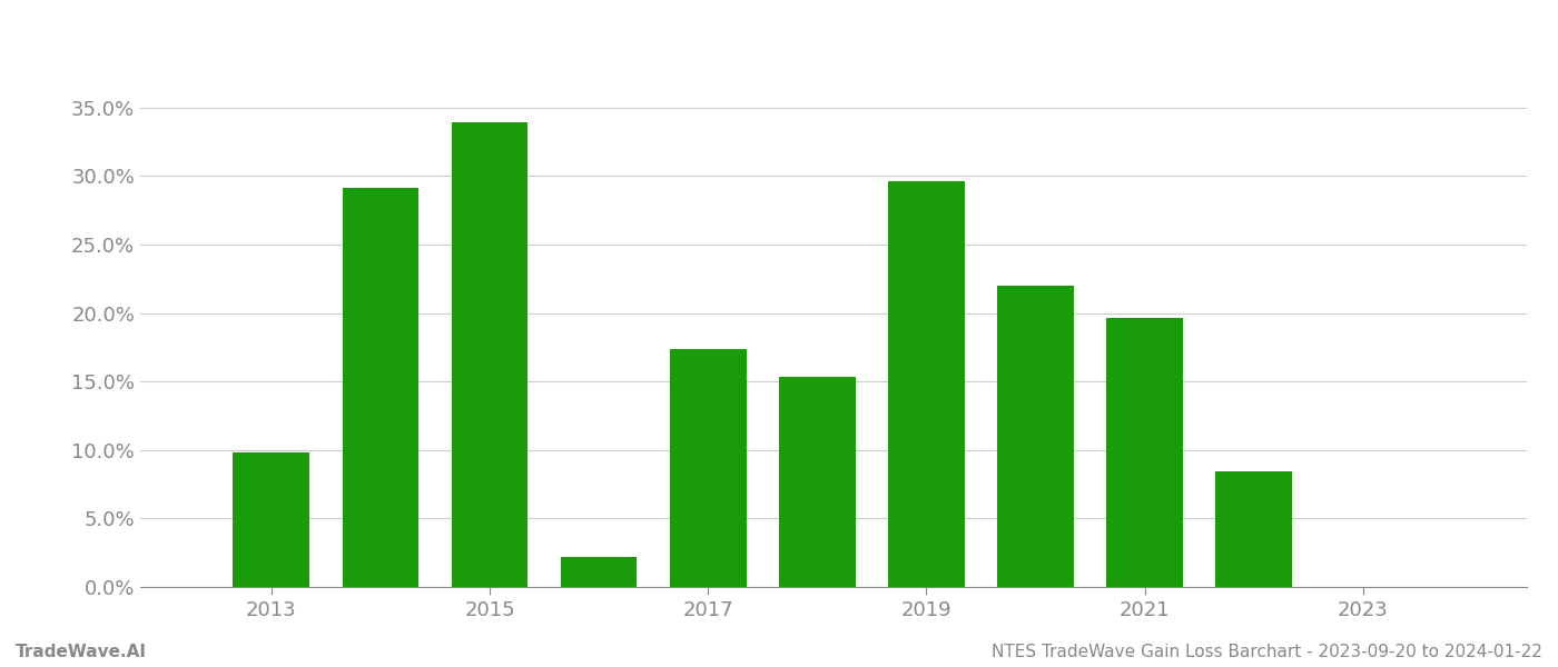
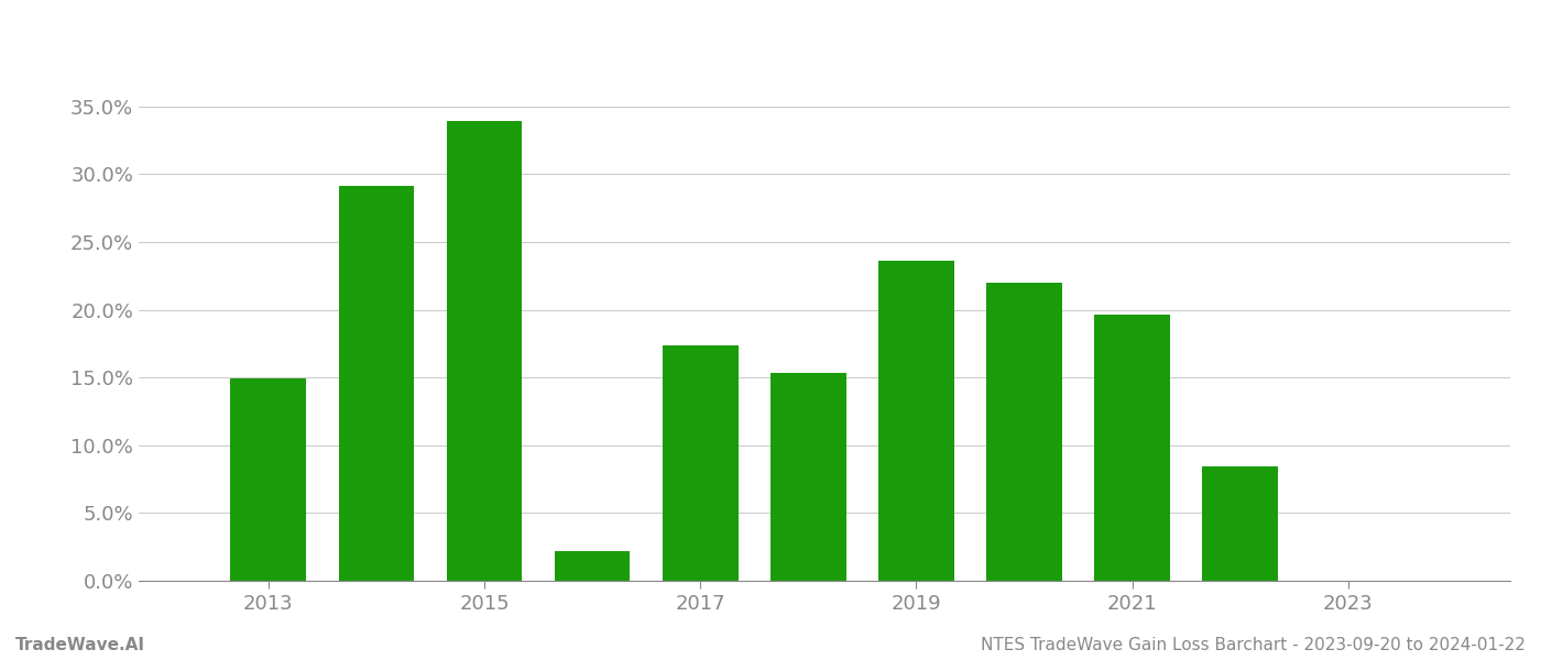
2013: 9.8% -> 14.9%
2019: 29.6% -> 23.6%
